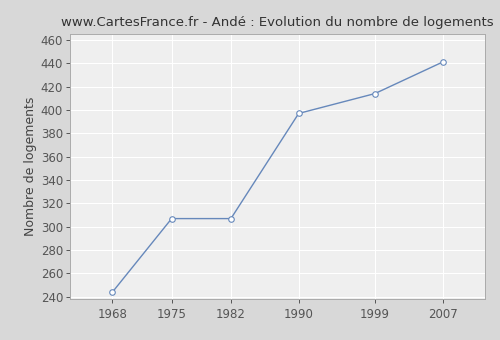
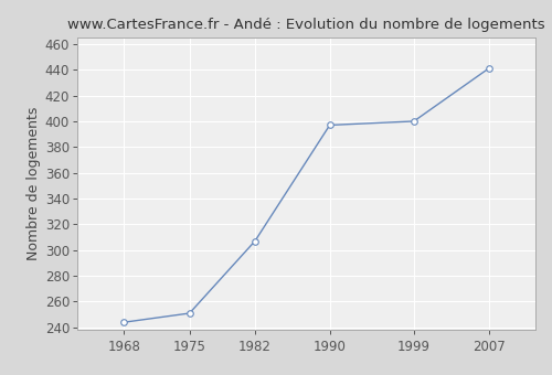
1975: 307 -> 251
1999: 414 -> 400
